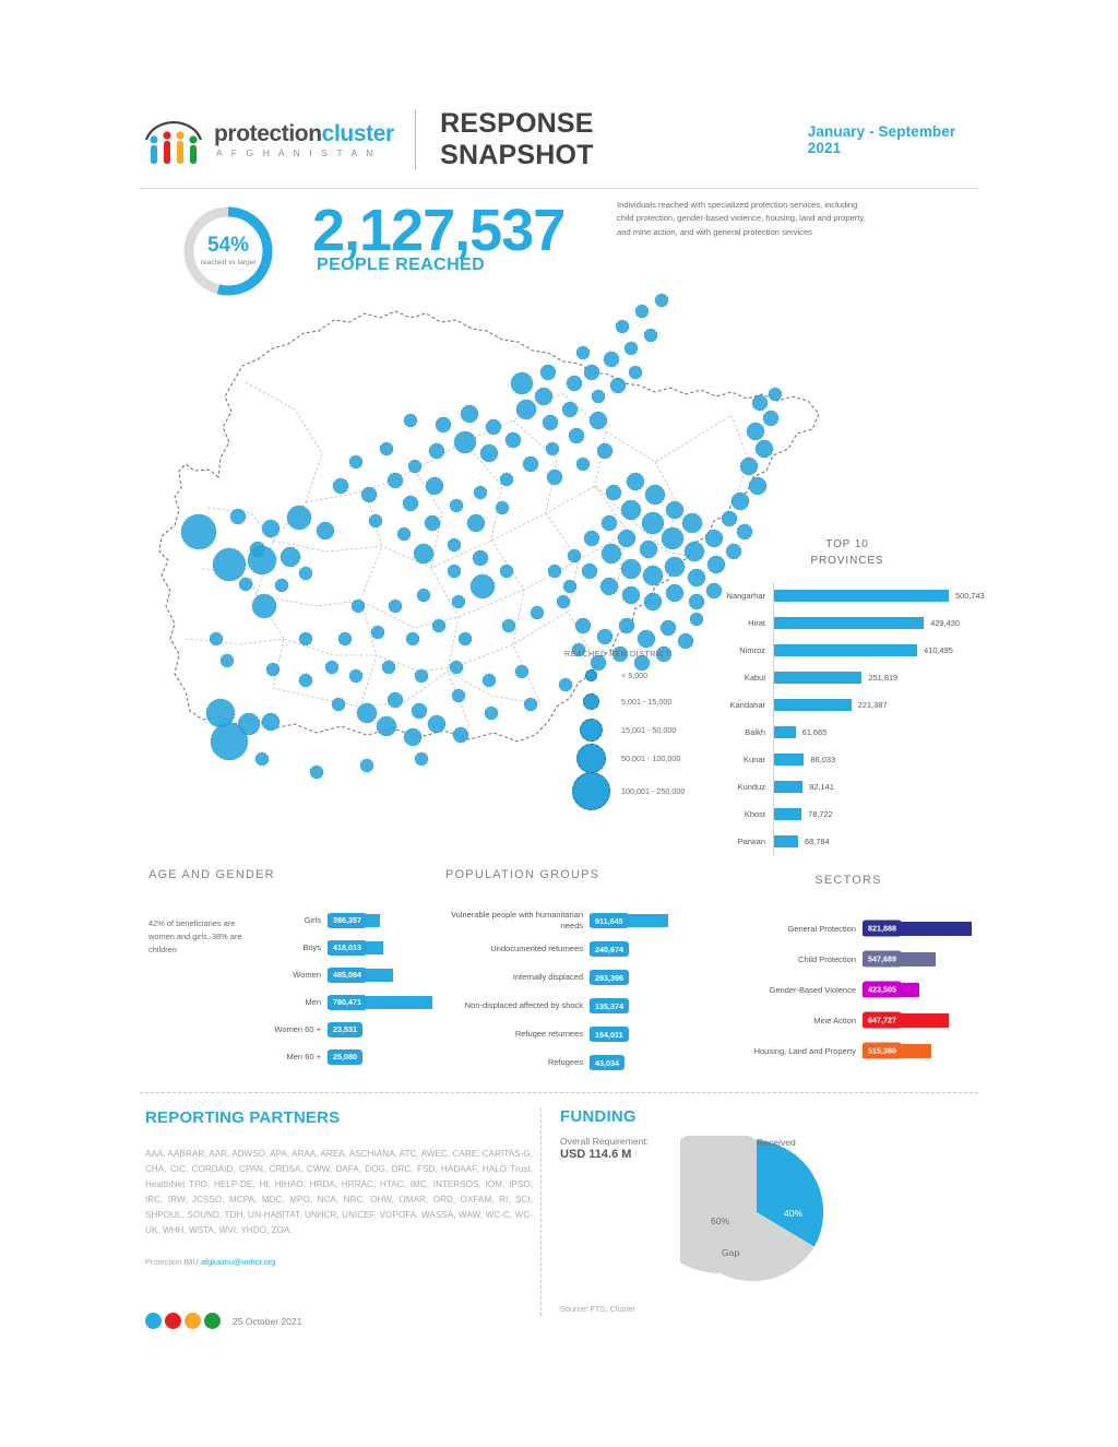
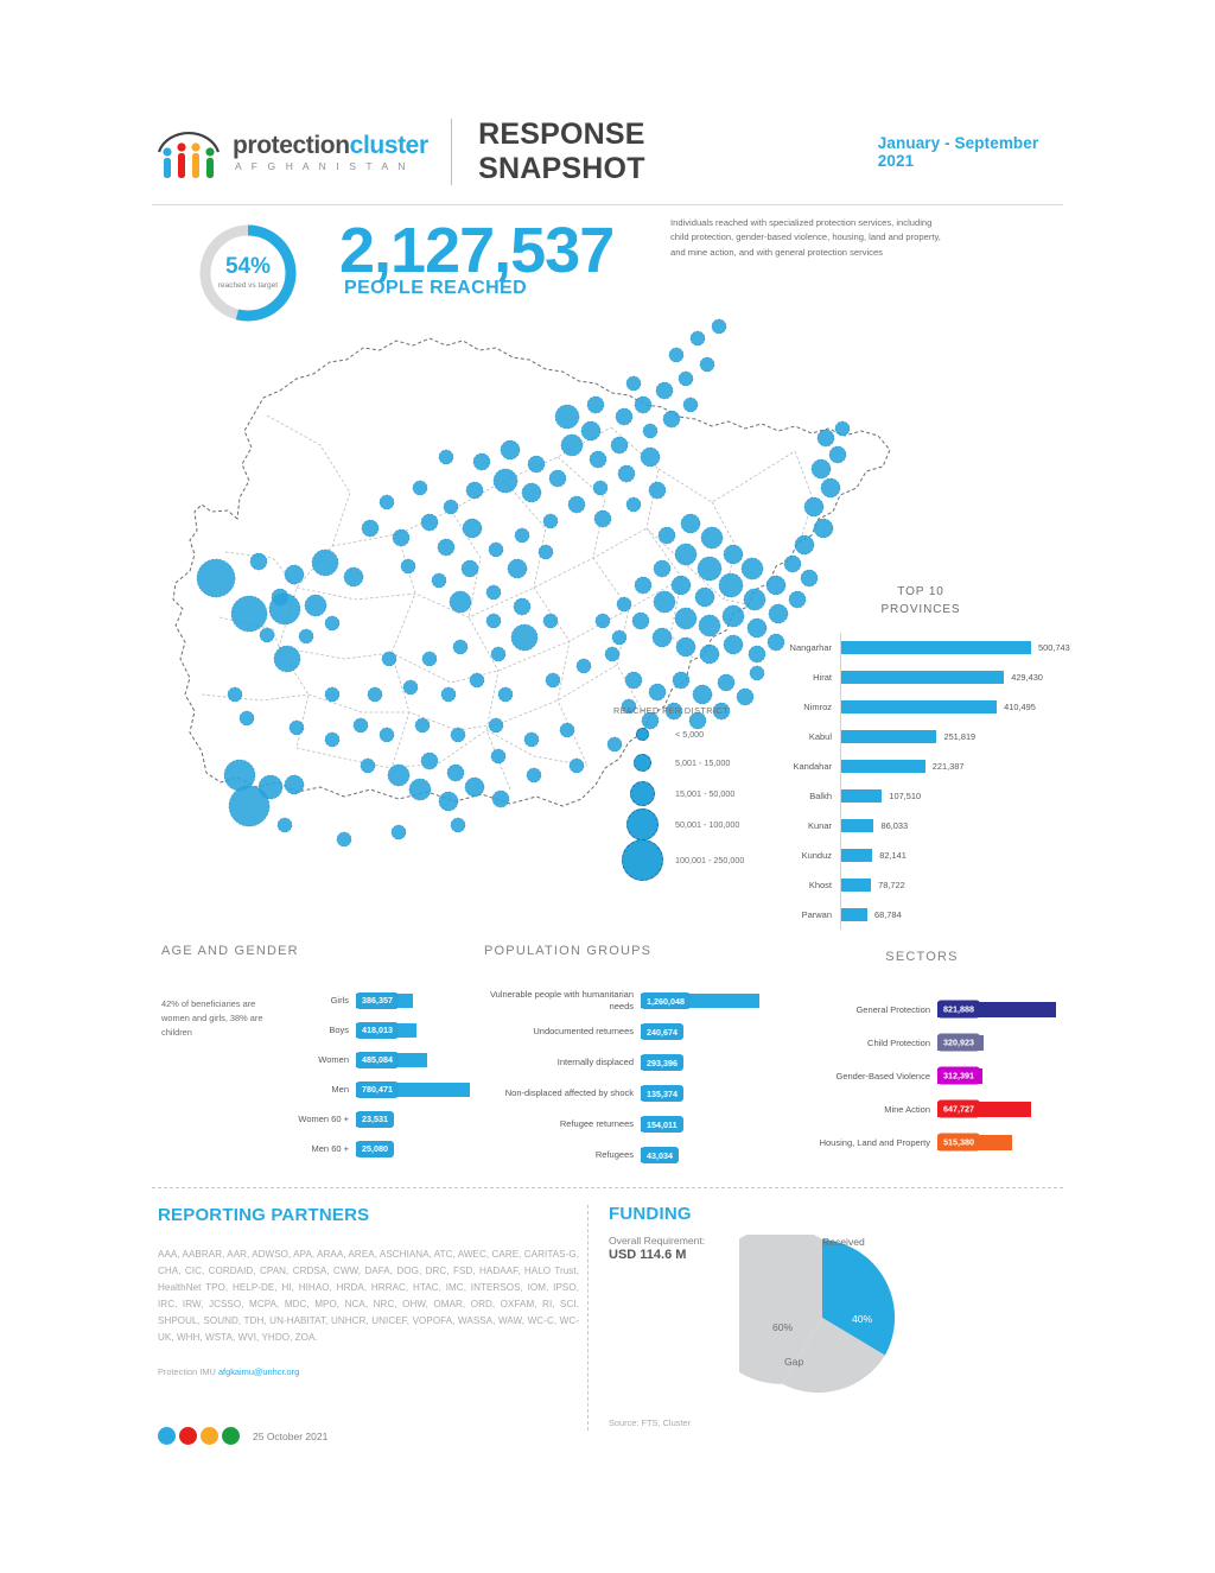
TOP 10 PROVINCES/Balkh: 61,665 -> 107,510
POPULATION GROUPS/Vulnerable people with humanitarian needs: 911,645 -> 1,260,048
SECTORS/Child Protection: 547,689 -> 320,923
SECTORS/Gender-Based Violence: 423,505 -> 312,391
